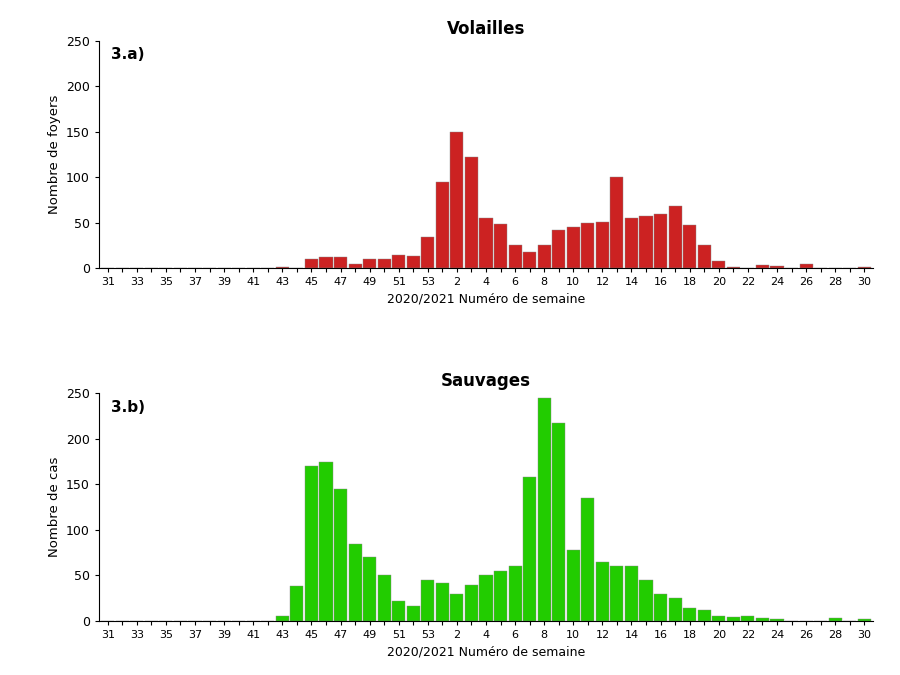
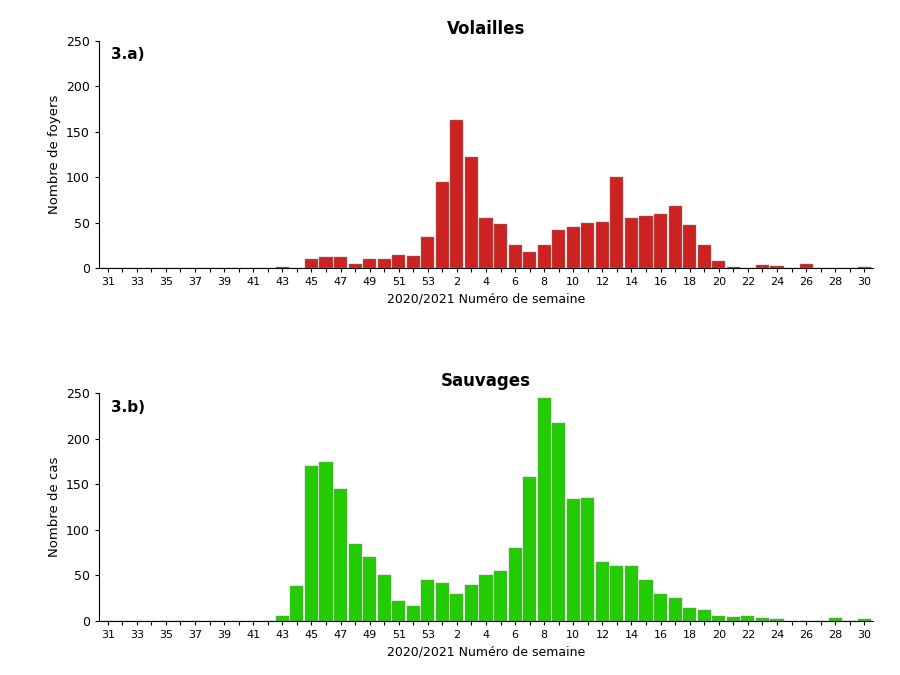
Volailles/2: 150 -> 163
Sauvages/6: 60 -> 80
Sauvages/10: 78 -> 134
